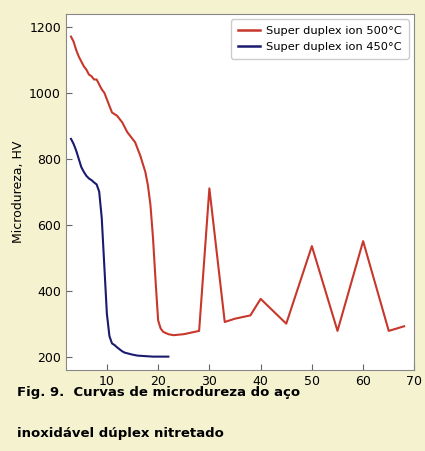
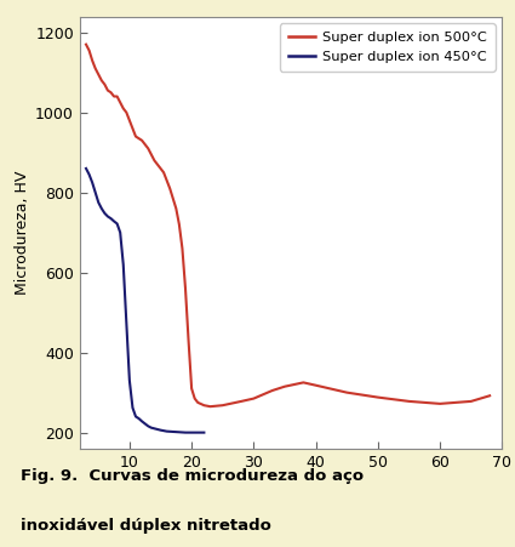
Super duplex ion 500°C/30: 710 -> 285
Super duplex ion 500°C/40: 375 -> 318
Super duplex ion 500°C/50: 535 -> 288
Super duplex ion 500°C/60: 550 -> 272
